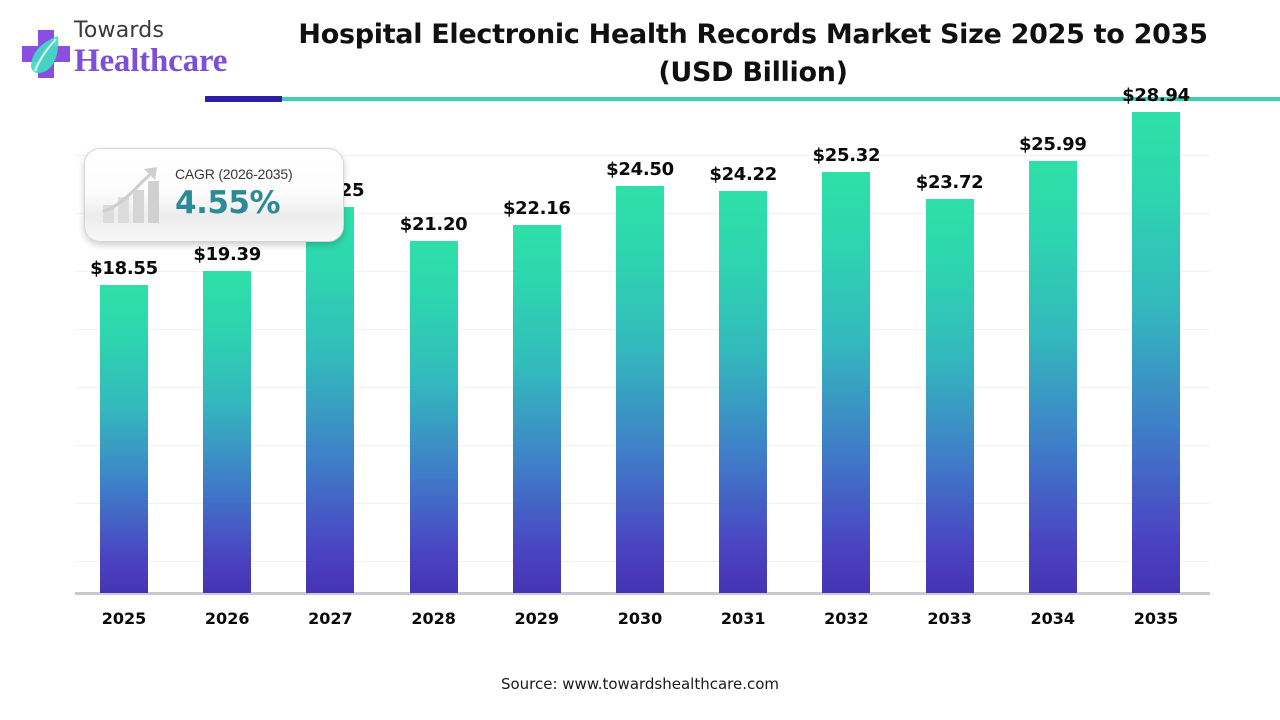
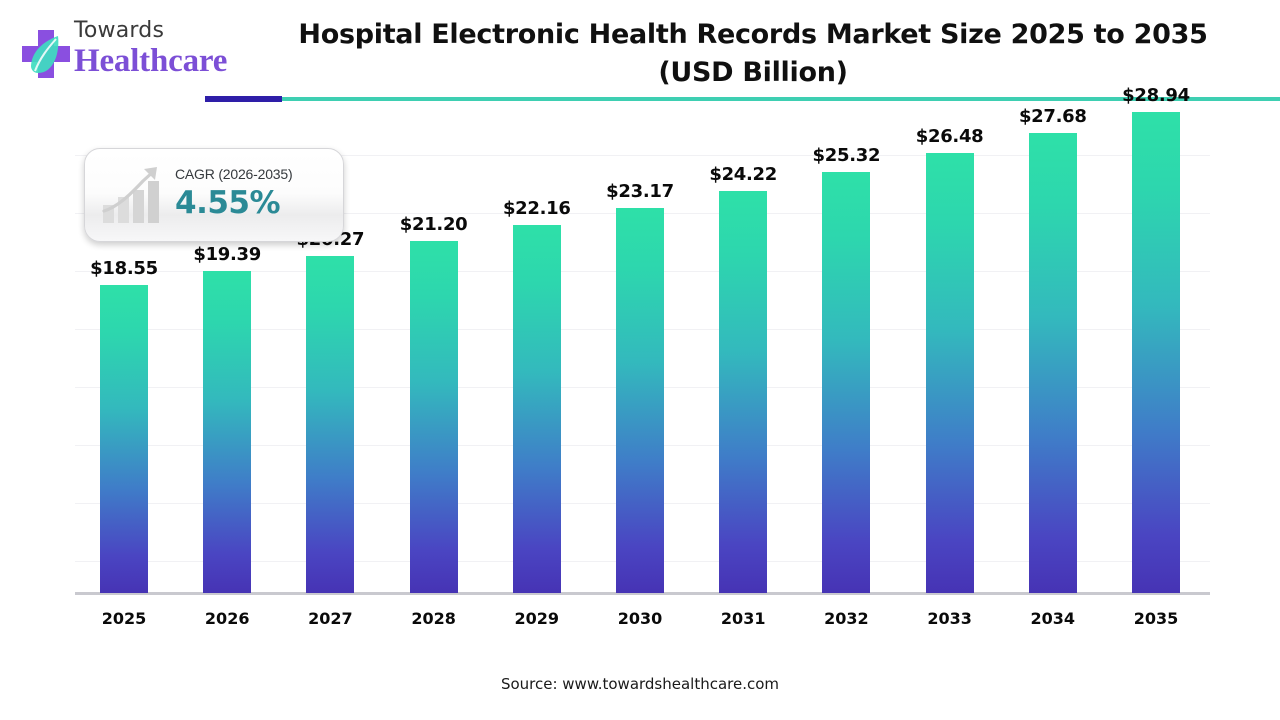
2027: $23.25 -> $20.27
2030: $24.50 -> $23.17
2033: $23.72 -> $26.48
2034: $25.99 -> $27.68
